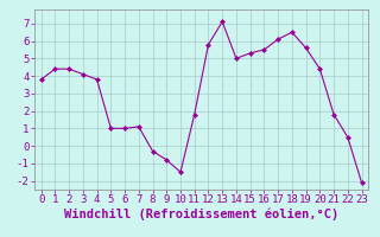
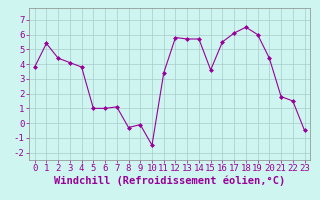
1: 4.4 -> 5.4
9: -0.8 -> -0.1
11: 1.8 -> 3.4
13: 7.1 -> 5.7
14: 5.0 -> 5.7
15: 5.3 -> 3.6
19: 5.6 -> 6.0
22: 0.5 -> 1.5
23: -2.1 -> -0.5
